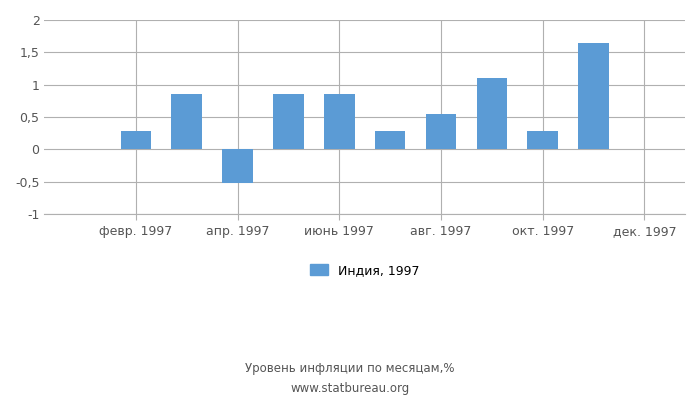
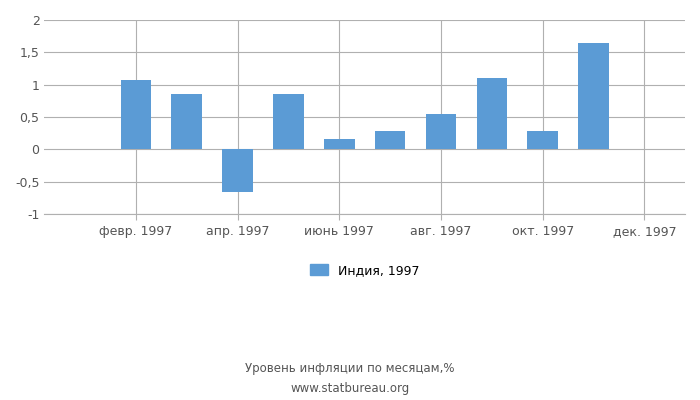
февр. 1997: 0,28 -> 1,08
апр. 1997: -0,52 -> -0,66
июнь 1997: 0,85 -> 0,16
